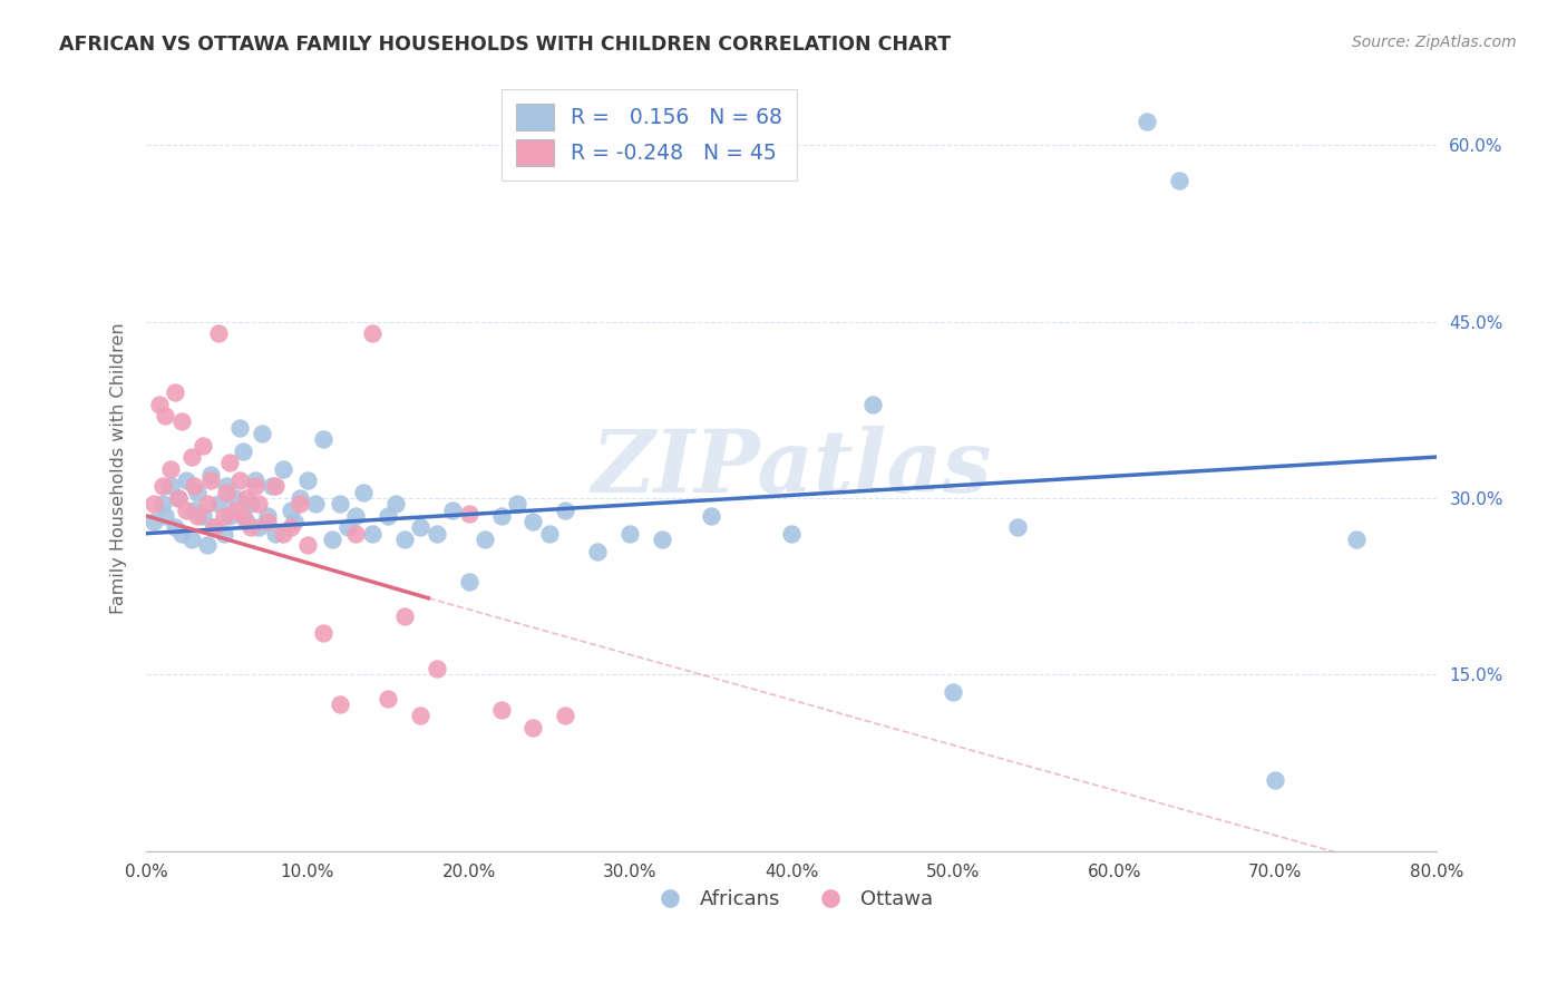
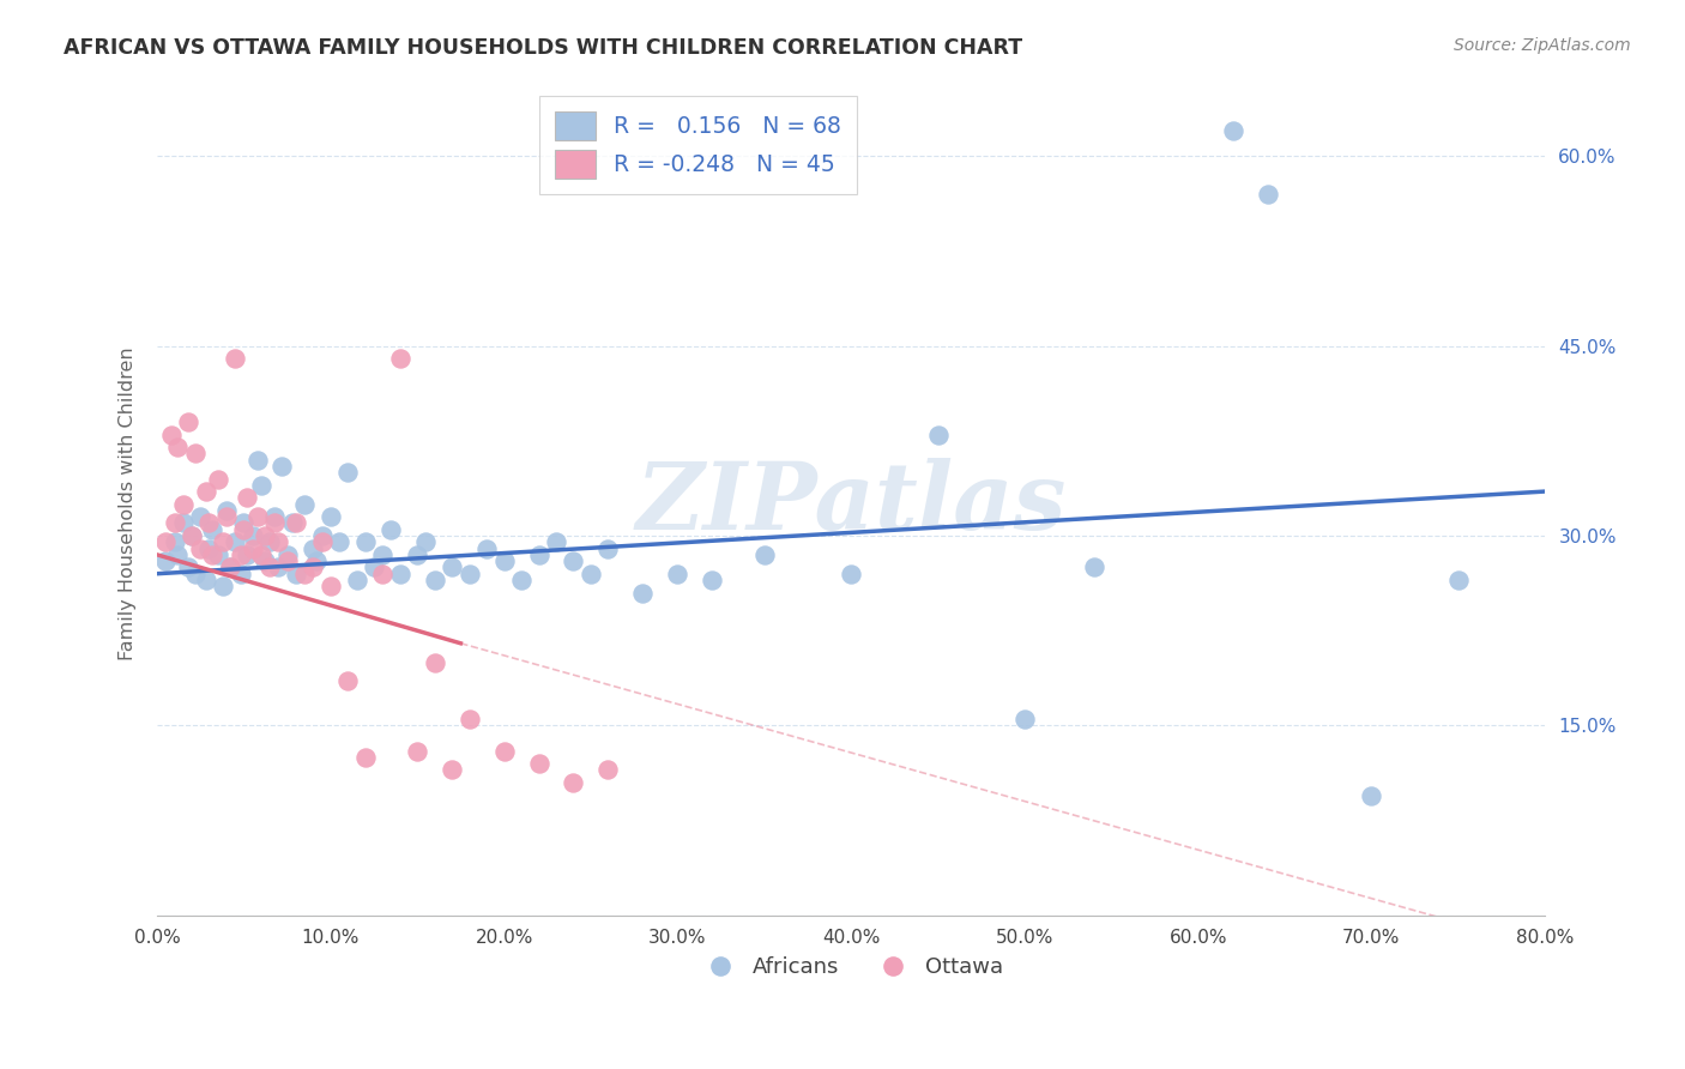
Africans/20.0%: 22.9% -> 28.0%
Ottawa/20.0%: 28.7% -> 13.0%
Africans/50.0%: 13.5% -> 15.5%
Africans/70.0%: 6.0% -> 9.5%
